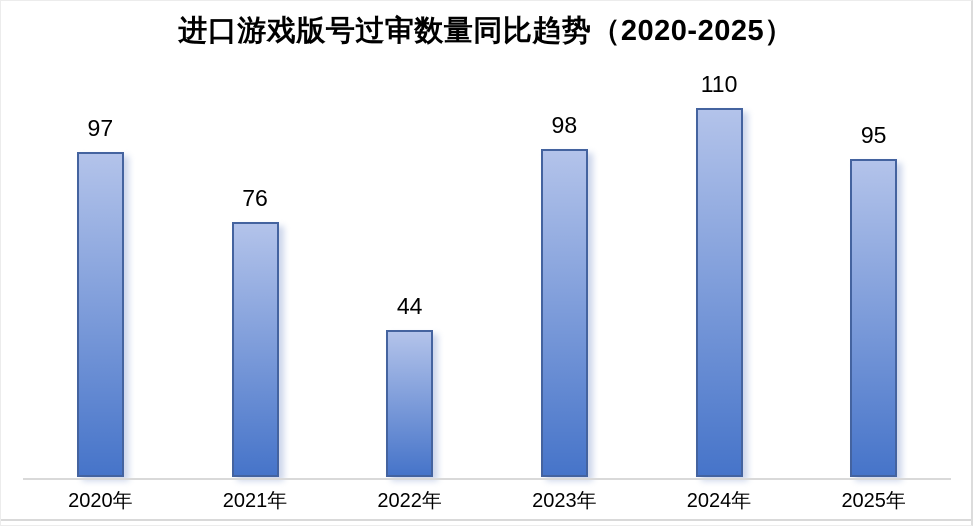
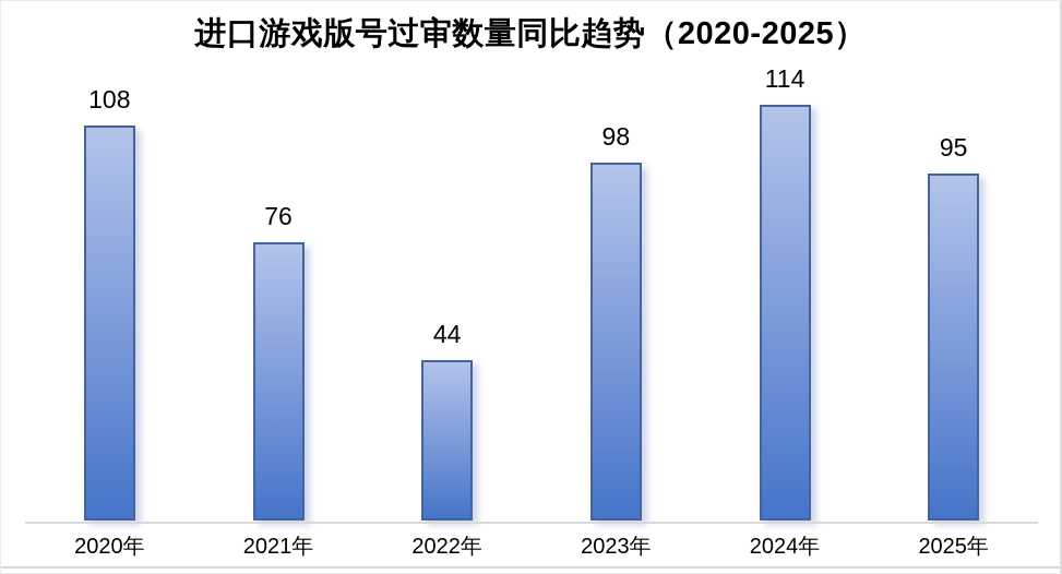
2020年: 97 -> 108
2024年: 110 -> 114
